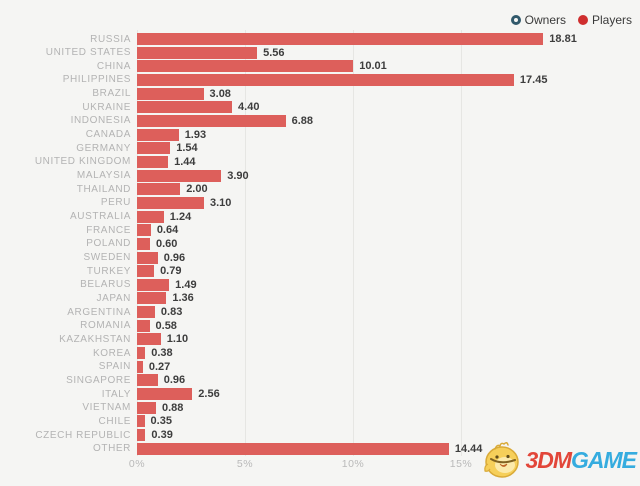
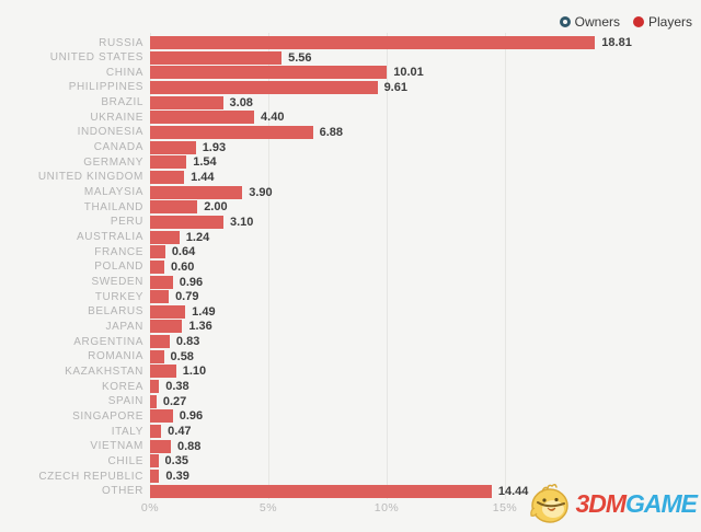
PHILIPPINES: 17.45 -> 9.61
ITALY: 2.56 -> 0.47
